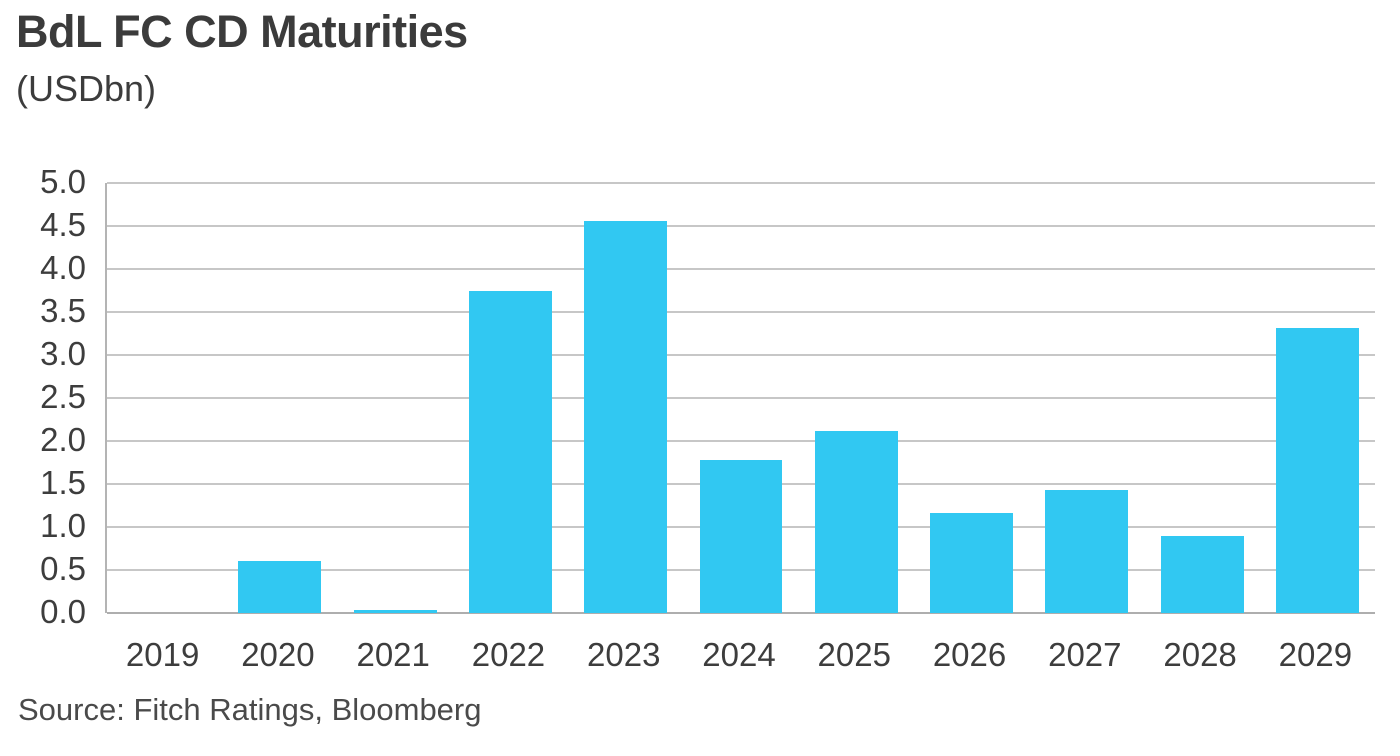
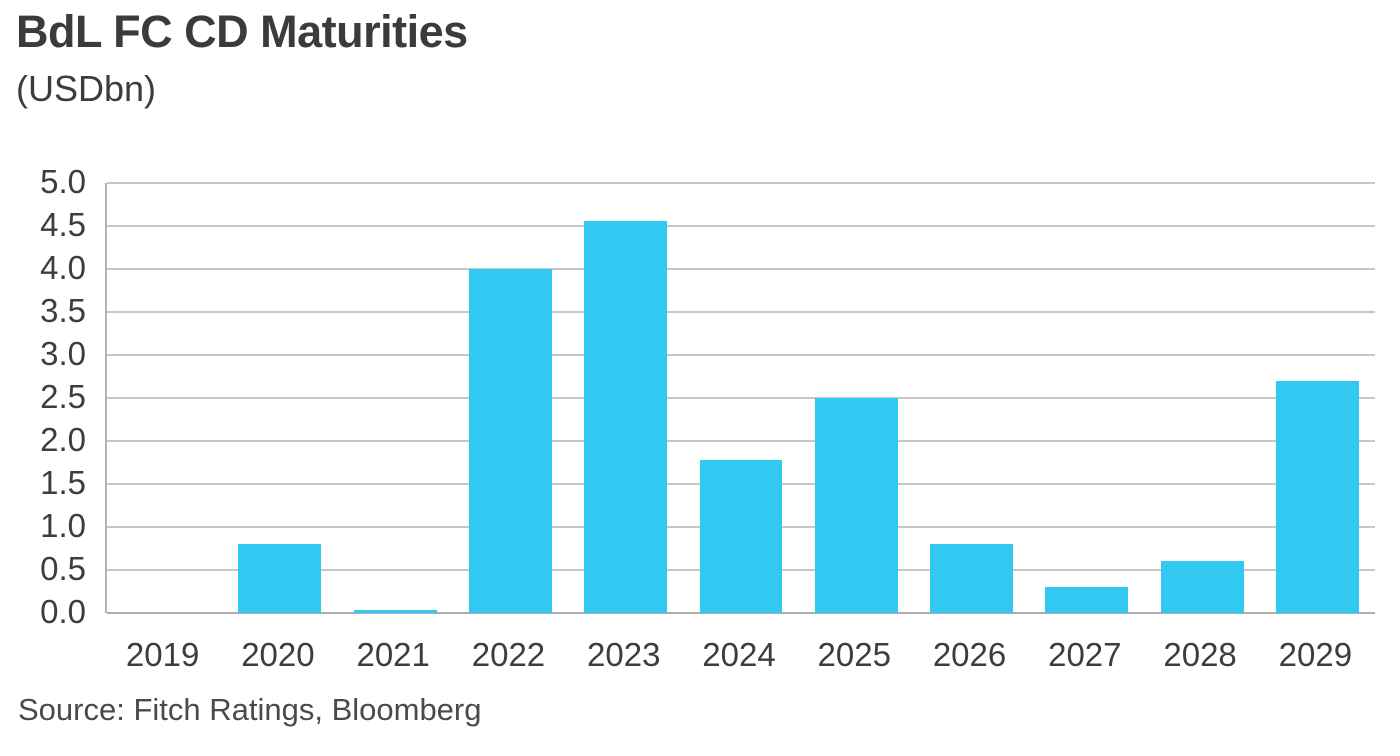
2020: 0.6 -> 0.8
2022: 3.8 -> 4.0
2025: 2.1 -> 2.5
2026: 1.2 -> 0.8
2027: 1.4 -> 0.3
2028: 0.9 -> 0.6
2029: 3.3 -> 2.7
